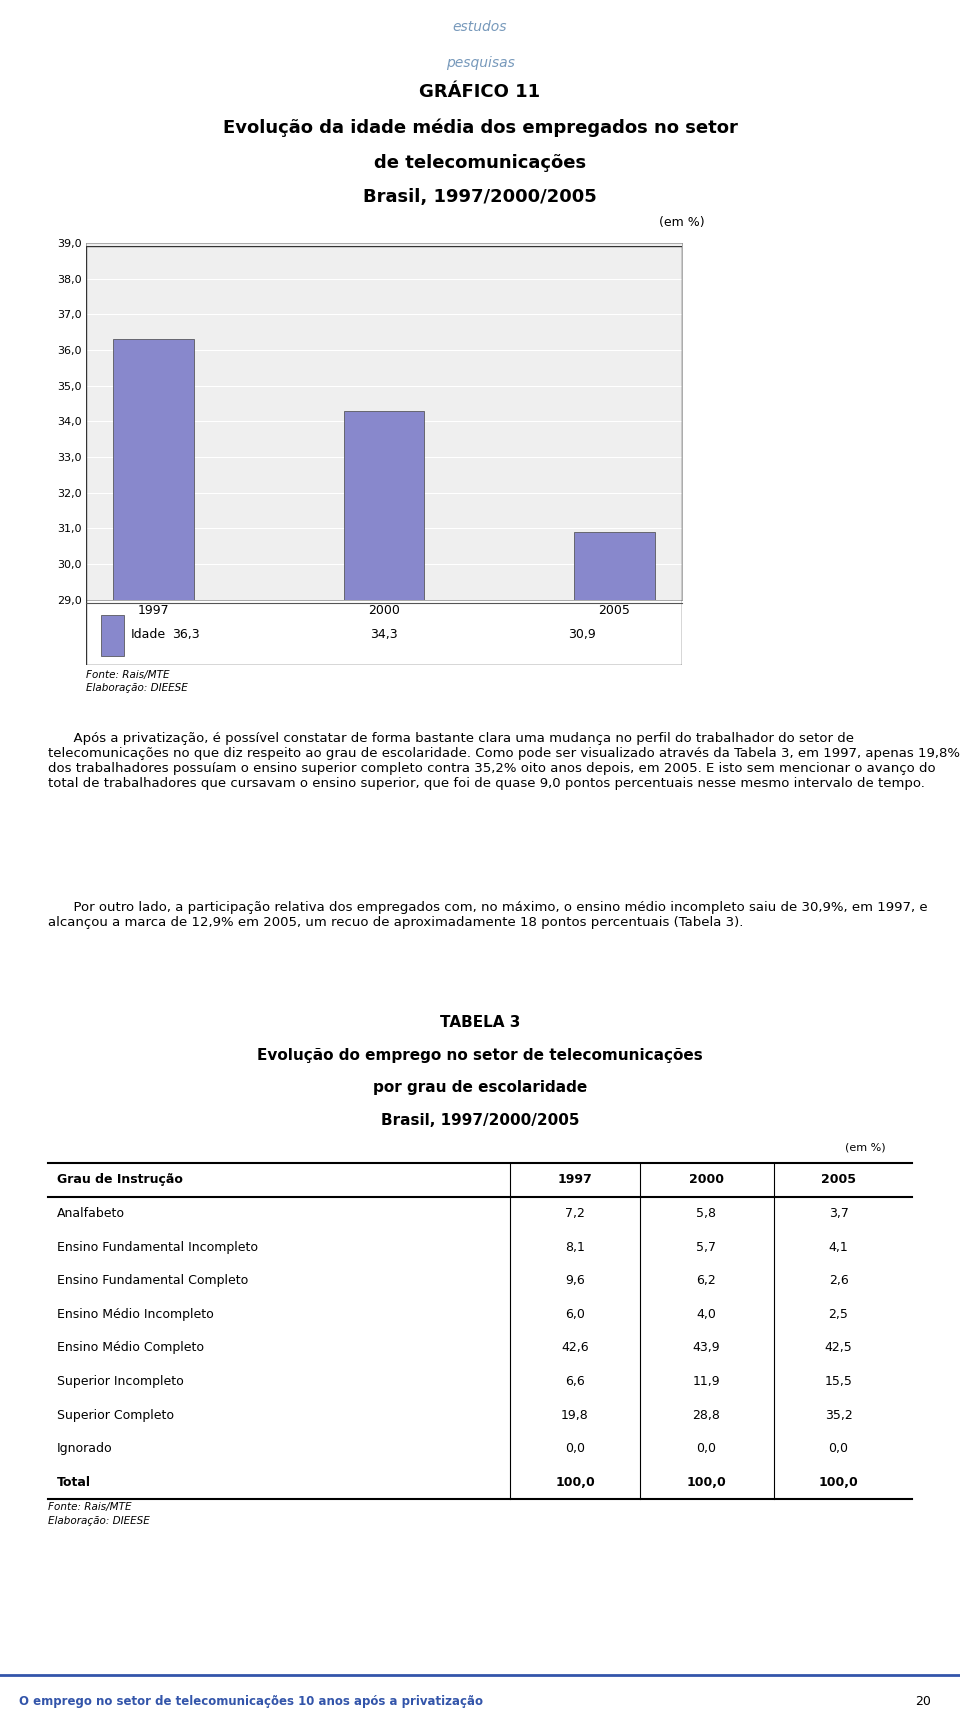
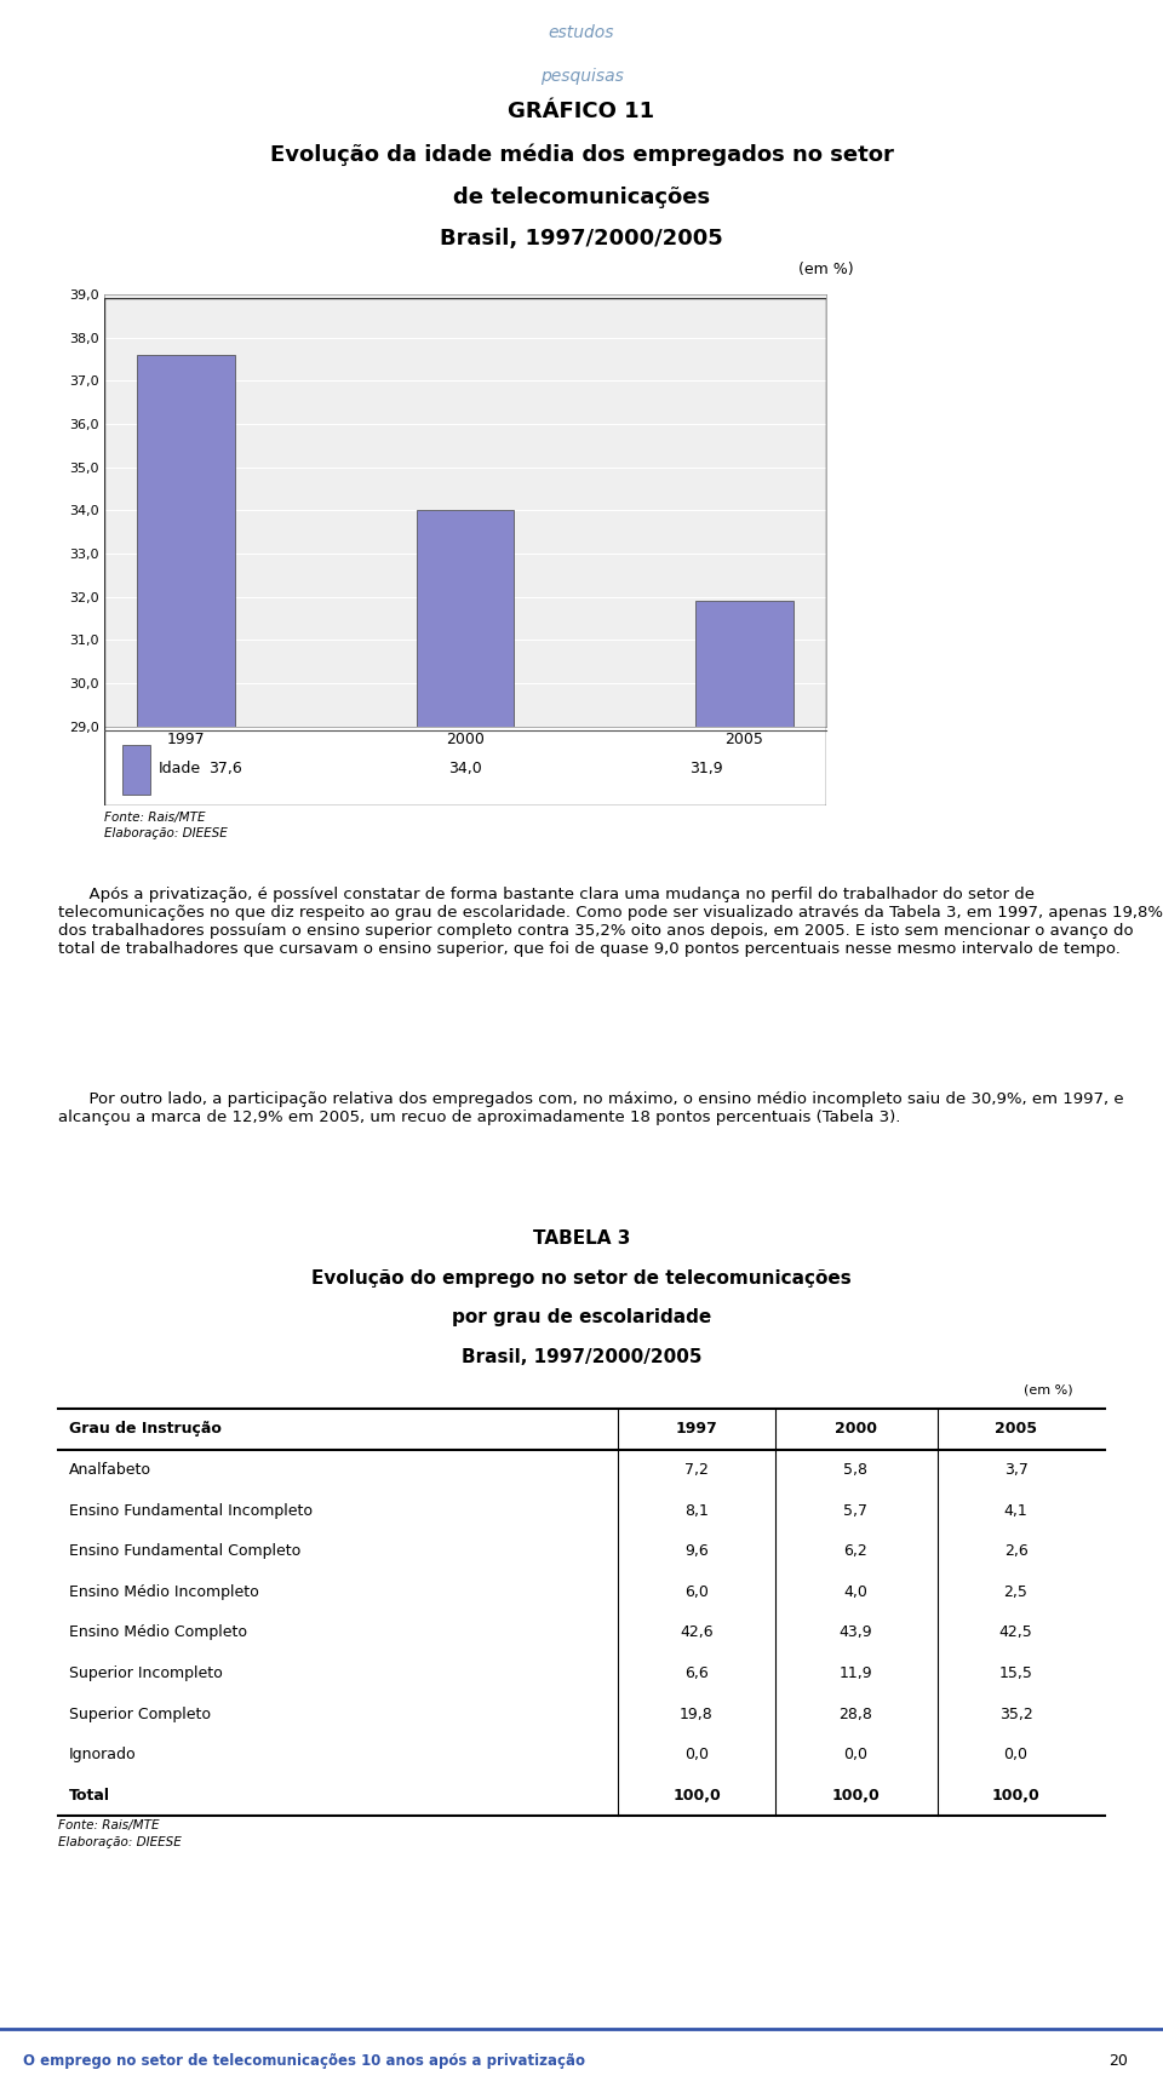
1997: 36,3 -> 37,6
2000: 34,3 -> 34,0
2005: 30,9 -> 31,9
